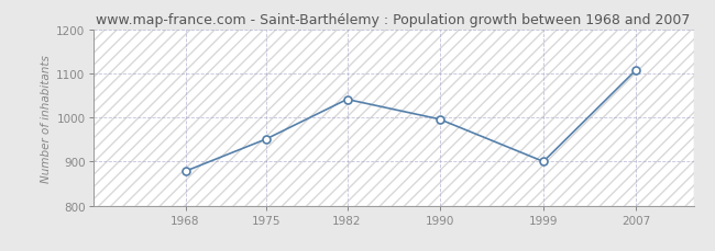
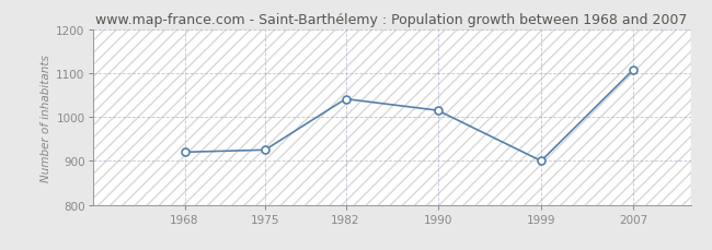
1968: 878 -> 920
1975: 951 -> 925
1990: 996 -> 1015
